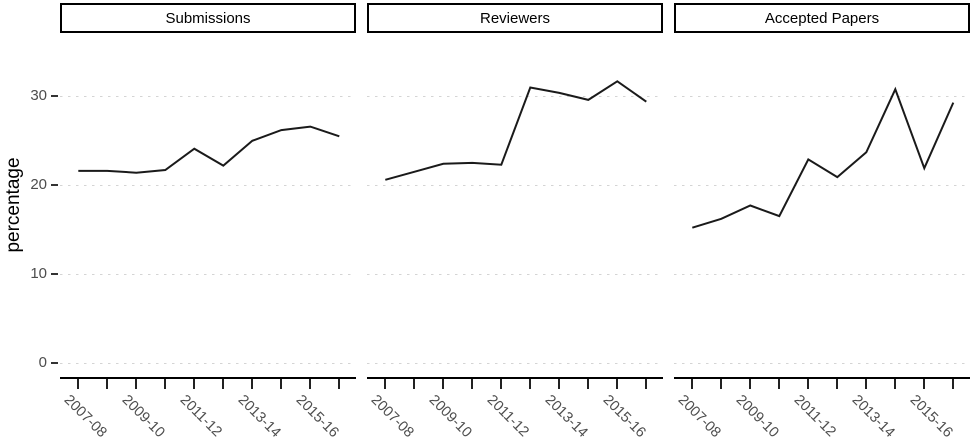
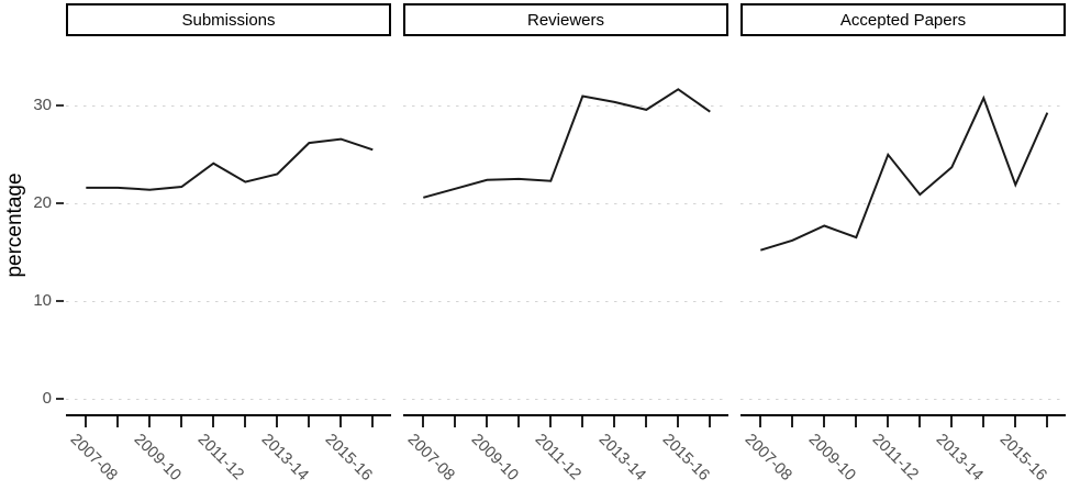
Accepted Papers/2011-12: 23 -> 25
Submissions/2013-14: 25 -> 23
